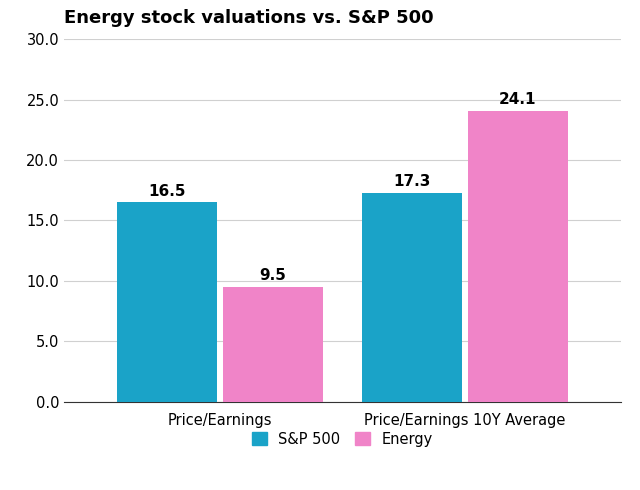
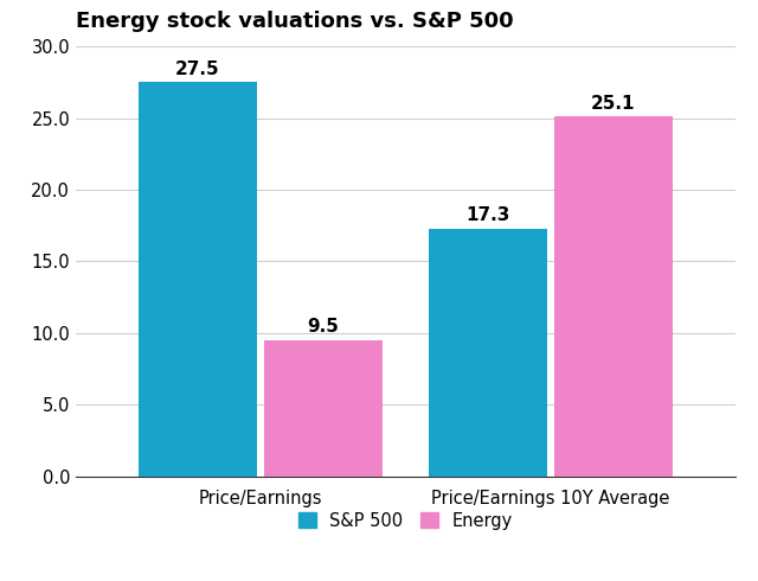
S&P 500/Price/Earnings: 16.5 -> 27.5
Energy/Price/Earnings 10Y Average: 24.1 -> 25.1
